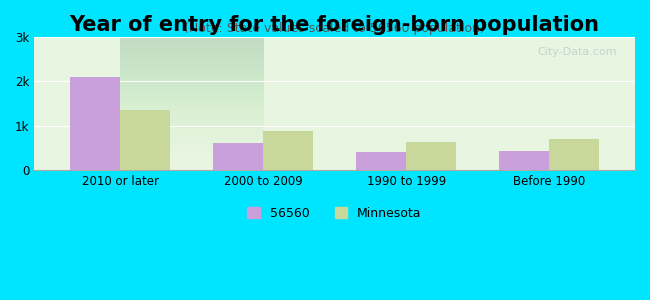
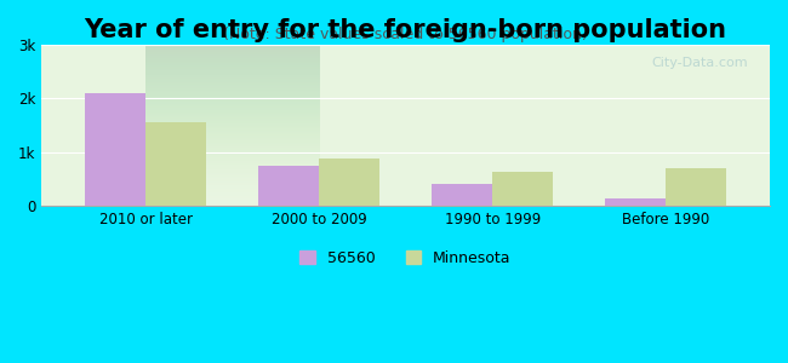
Minnesota/2010 or later: 1.35k -> 1.55k
56560/2000 to 2009: 0.62k -> 0.75k
56560/Before 1990: 0.44k -> 0.15k
